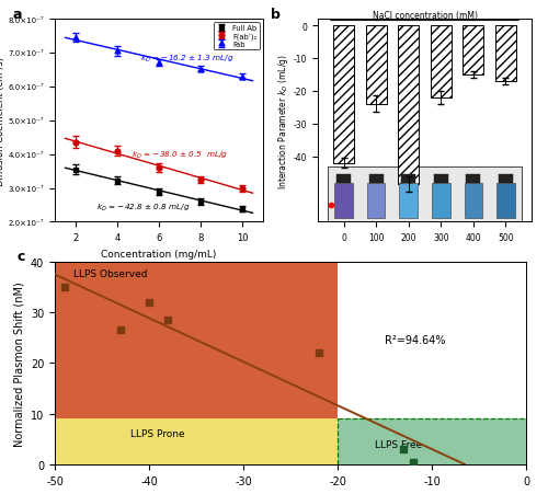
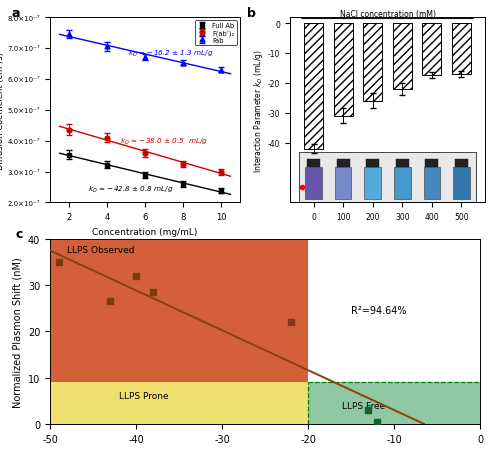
100: -24.0 -> -31.0
200: -48.5 -> -26.0
400: -15.0 -> -17.5
